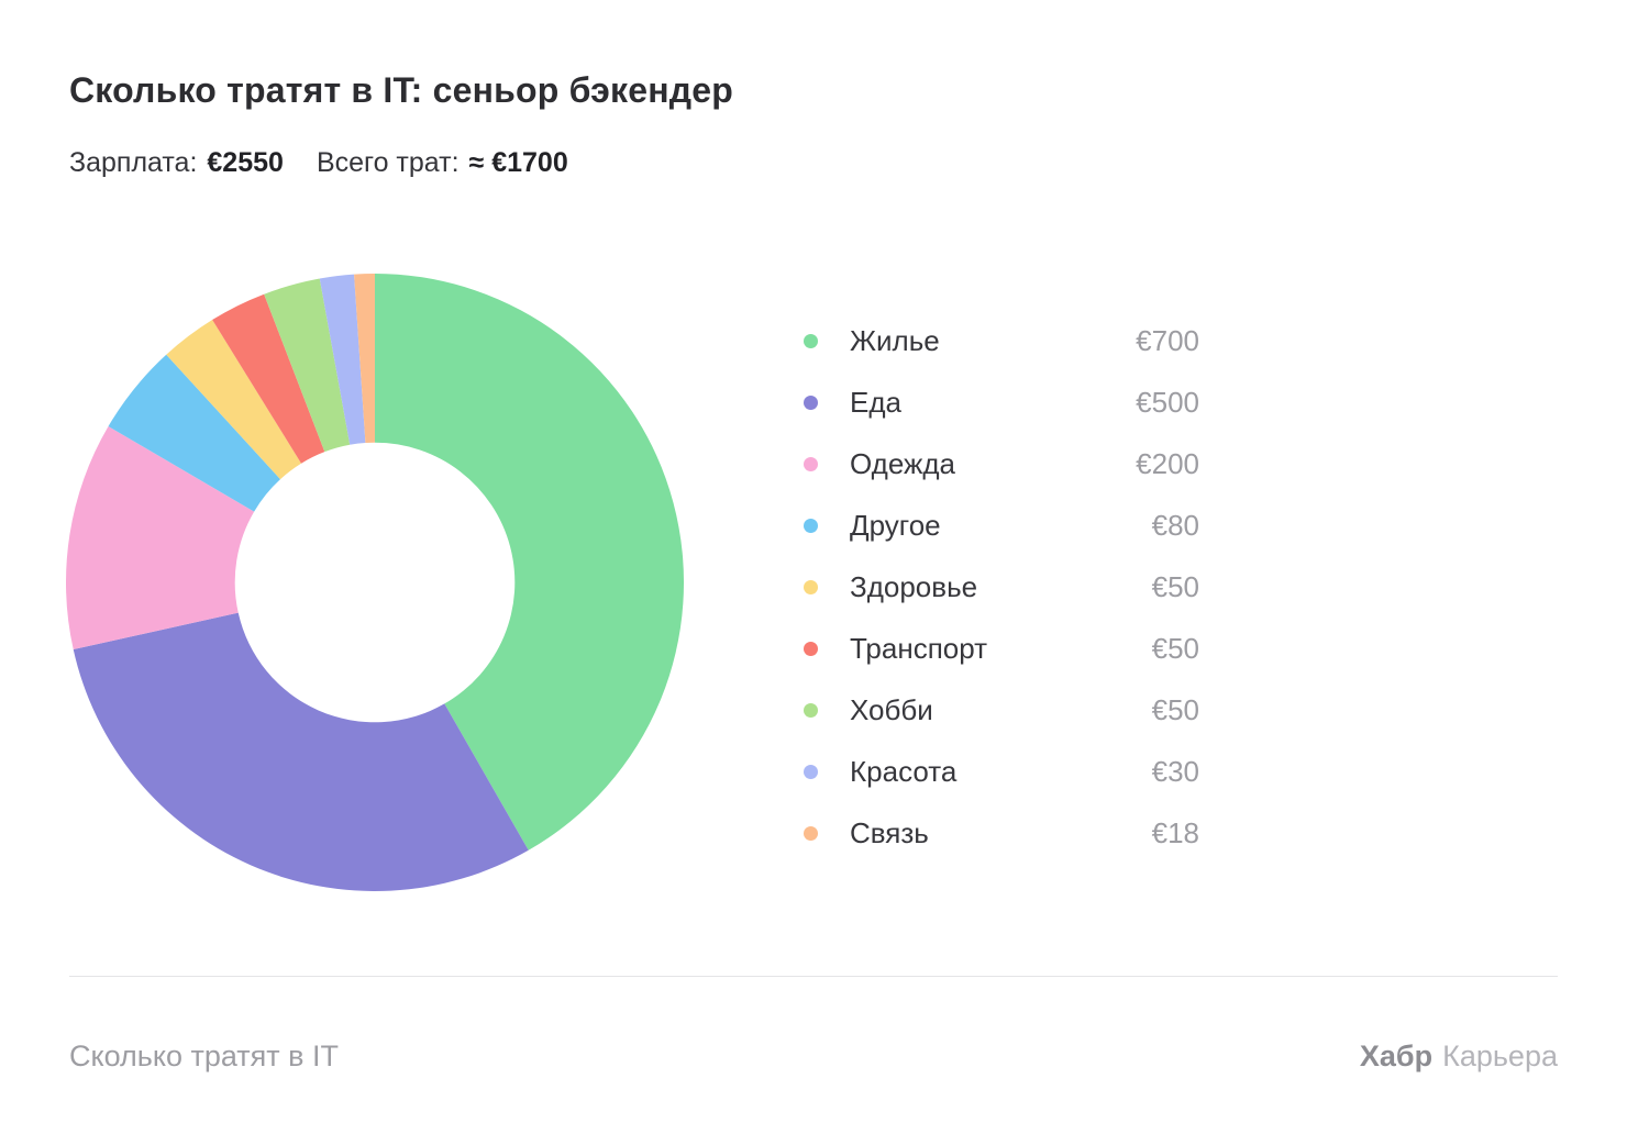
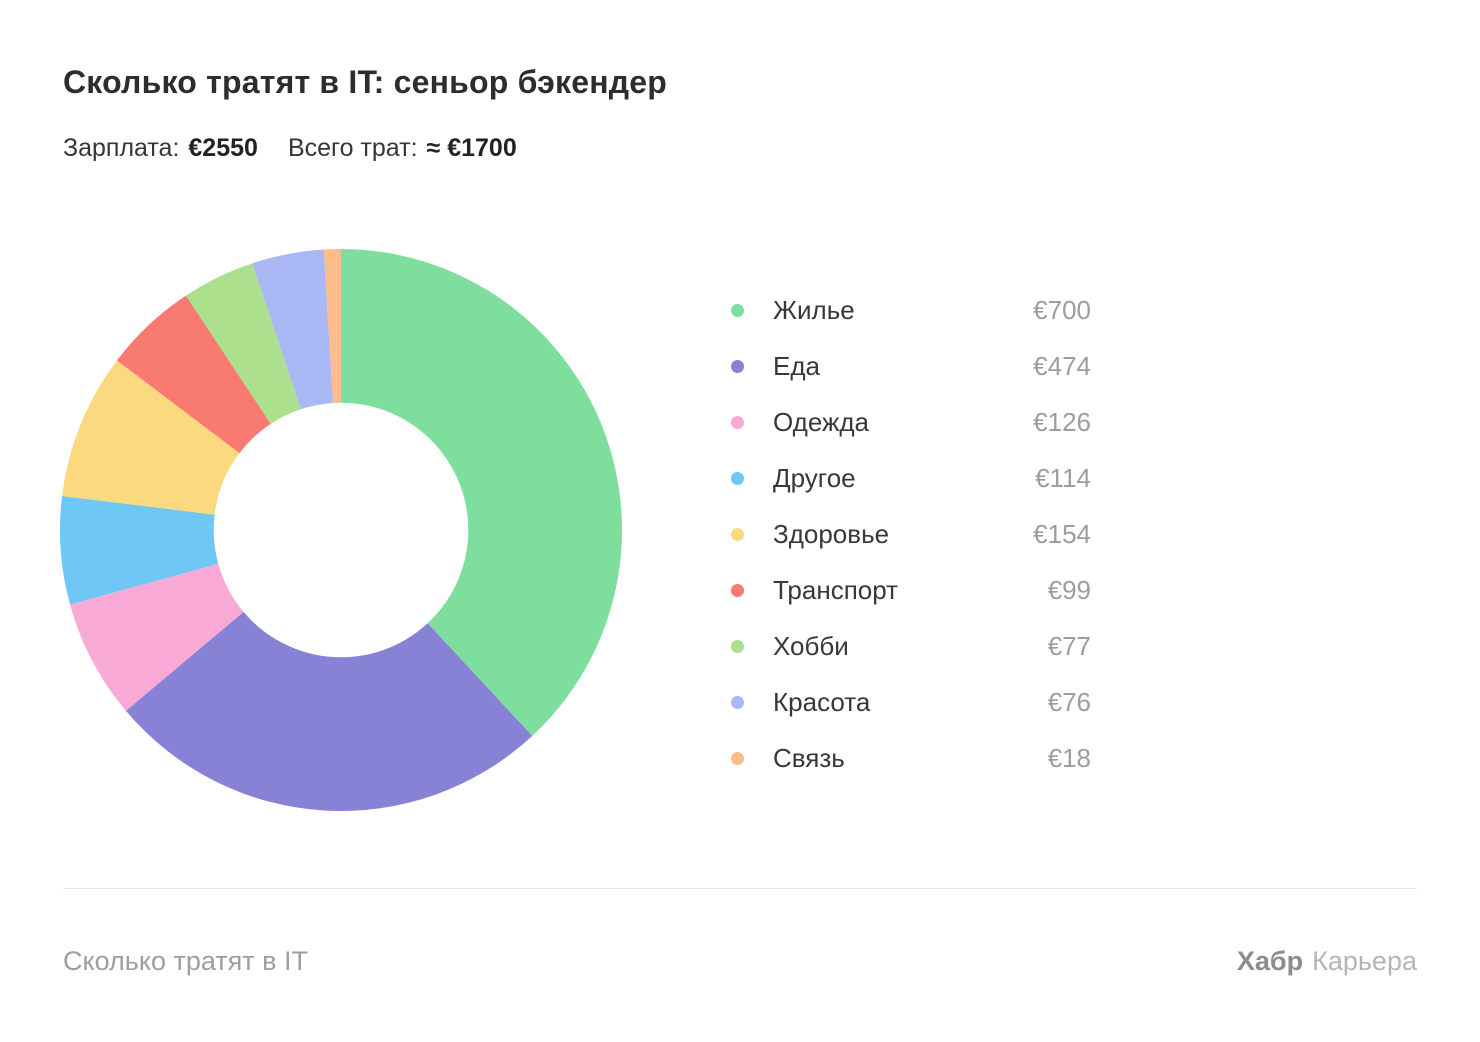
Еда: €500 -> €474
Одежда: €200 -> €126
Другое: €80 -> €114
Здоровье: €50 -> €154
Транспорт: €50 -> €99
Хобби: €50 -> €77
Красота: €30 -> €76
